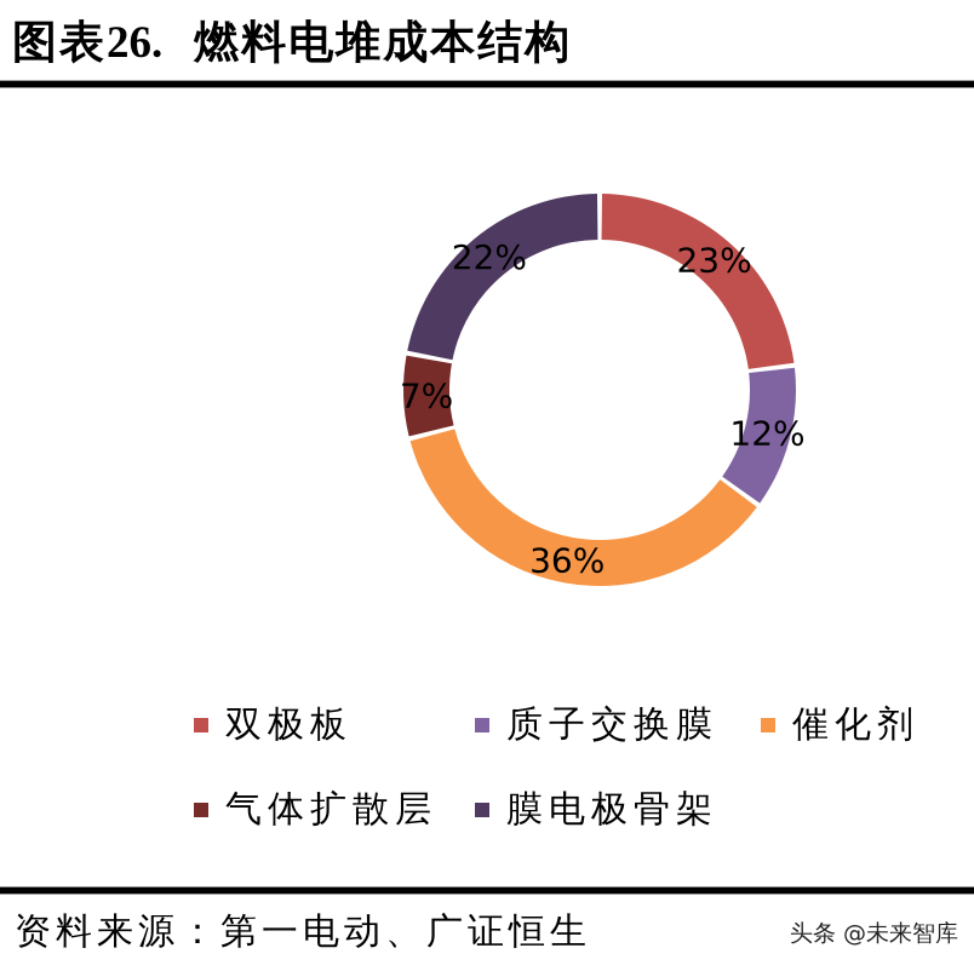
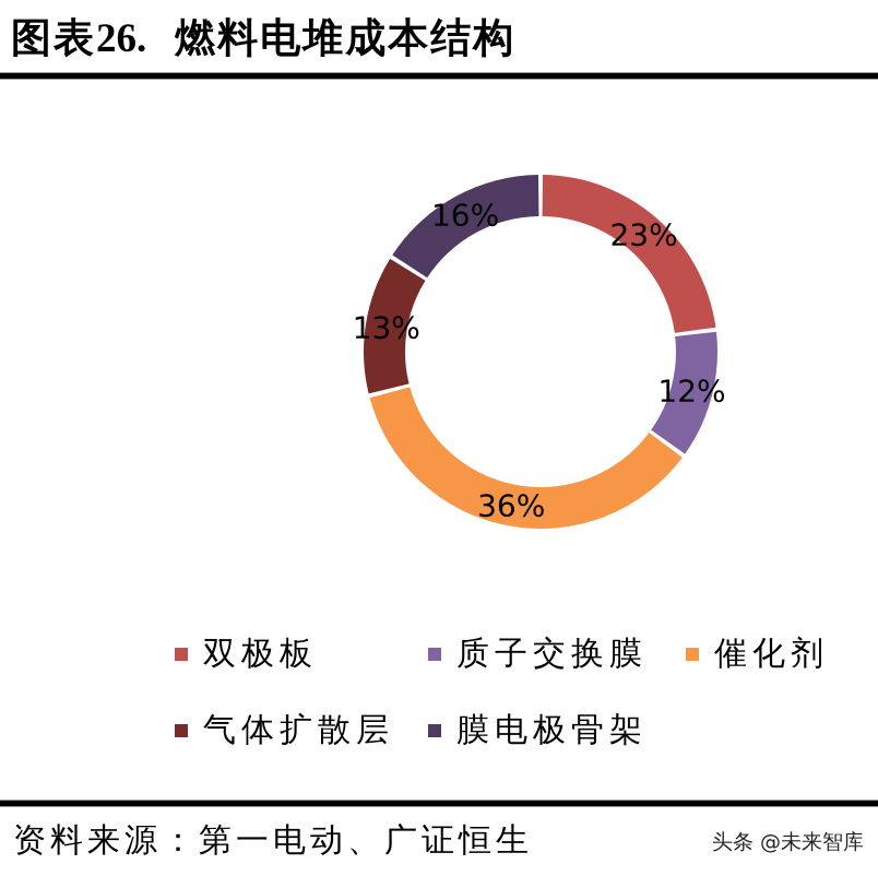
气体扩散层: 7% -> 13%
膜电极骨架: 22% -> 16%
